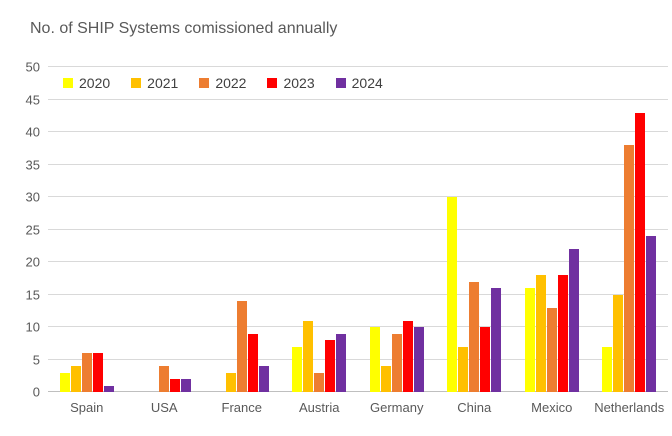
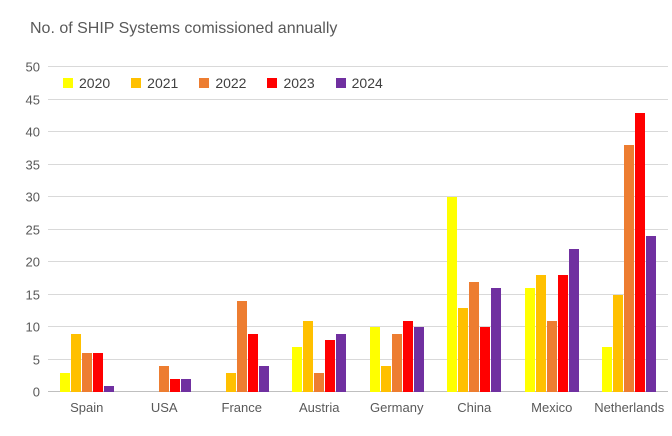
2021/Spain: 4 -> 9
2021/China: 7 -> 13
2022/Mexico: 13 -> 11
